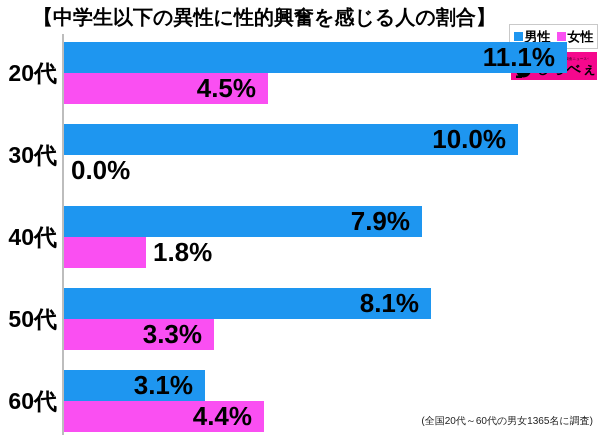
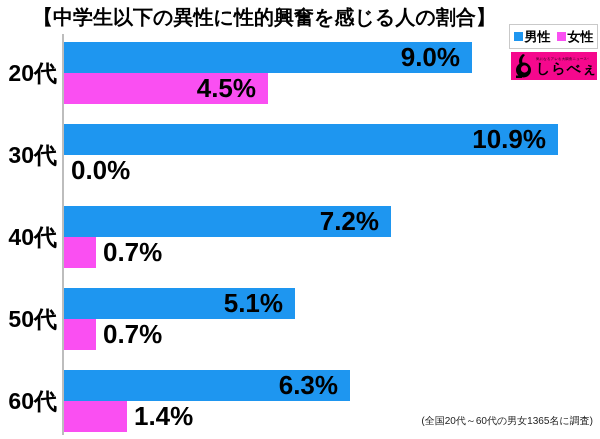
男性/20代: 11.1% -> 9.0%
男性/30代: 10.0% -> 10.9%
男性/40代: 7.9% -> 7.2%
女性/40代: 1.8% -> 0.7%
男性/50代: 8.1% -> 5.1%
女性/50代: 3.3% -> 0.7%
男性/60代: 3.1% -> 6.3%
女性/60代: 4.4% -> 1.4%
